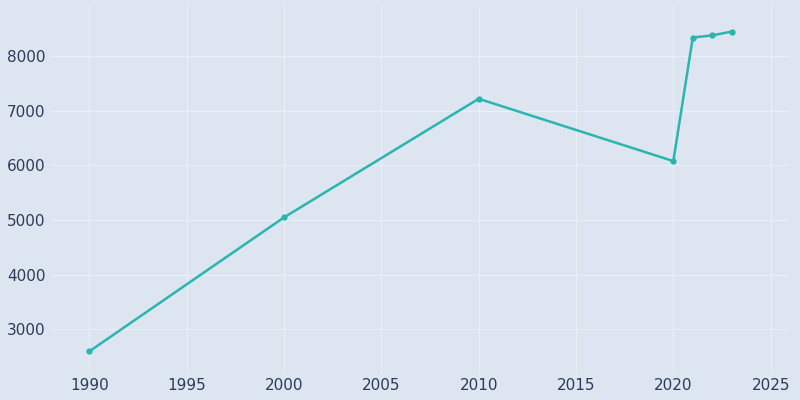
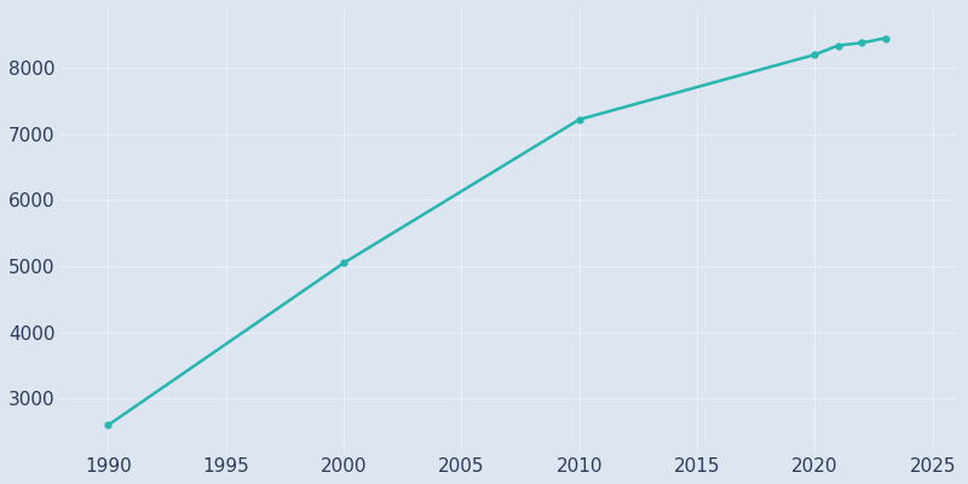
2020: 6080 -> 8200
